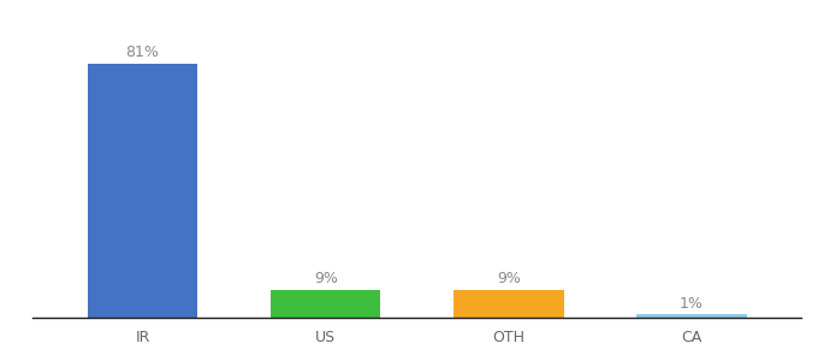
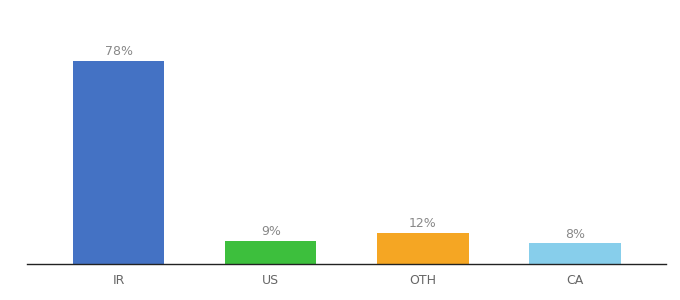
IR: 81% -> 78%
OTH: 9% -> 12%
CA: 1% -> 8%
